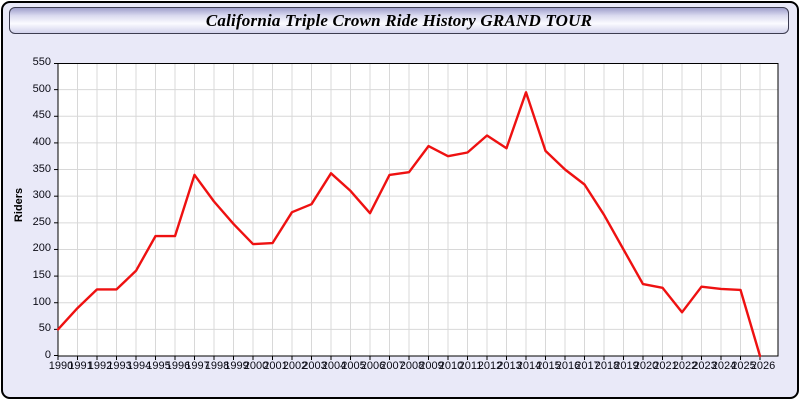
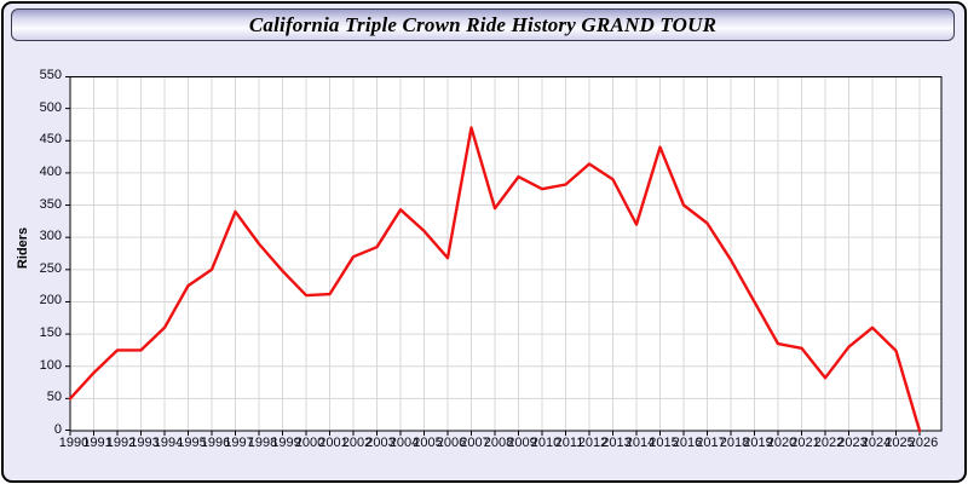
1996: 220 -> 250
2007: 340 -> 470
2014: 500 -> 320
2015: 380 -> 440
2024: 130 -> 160
